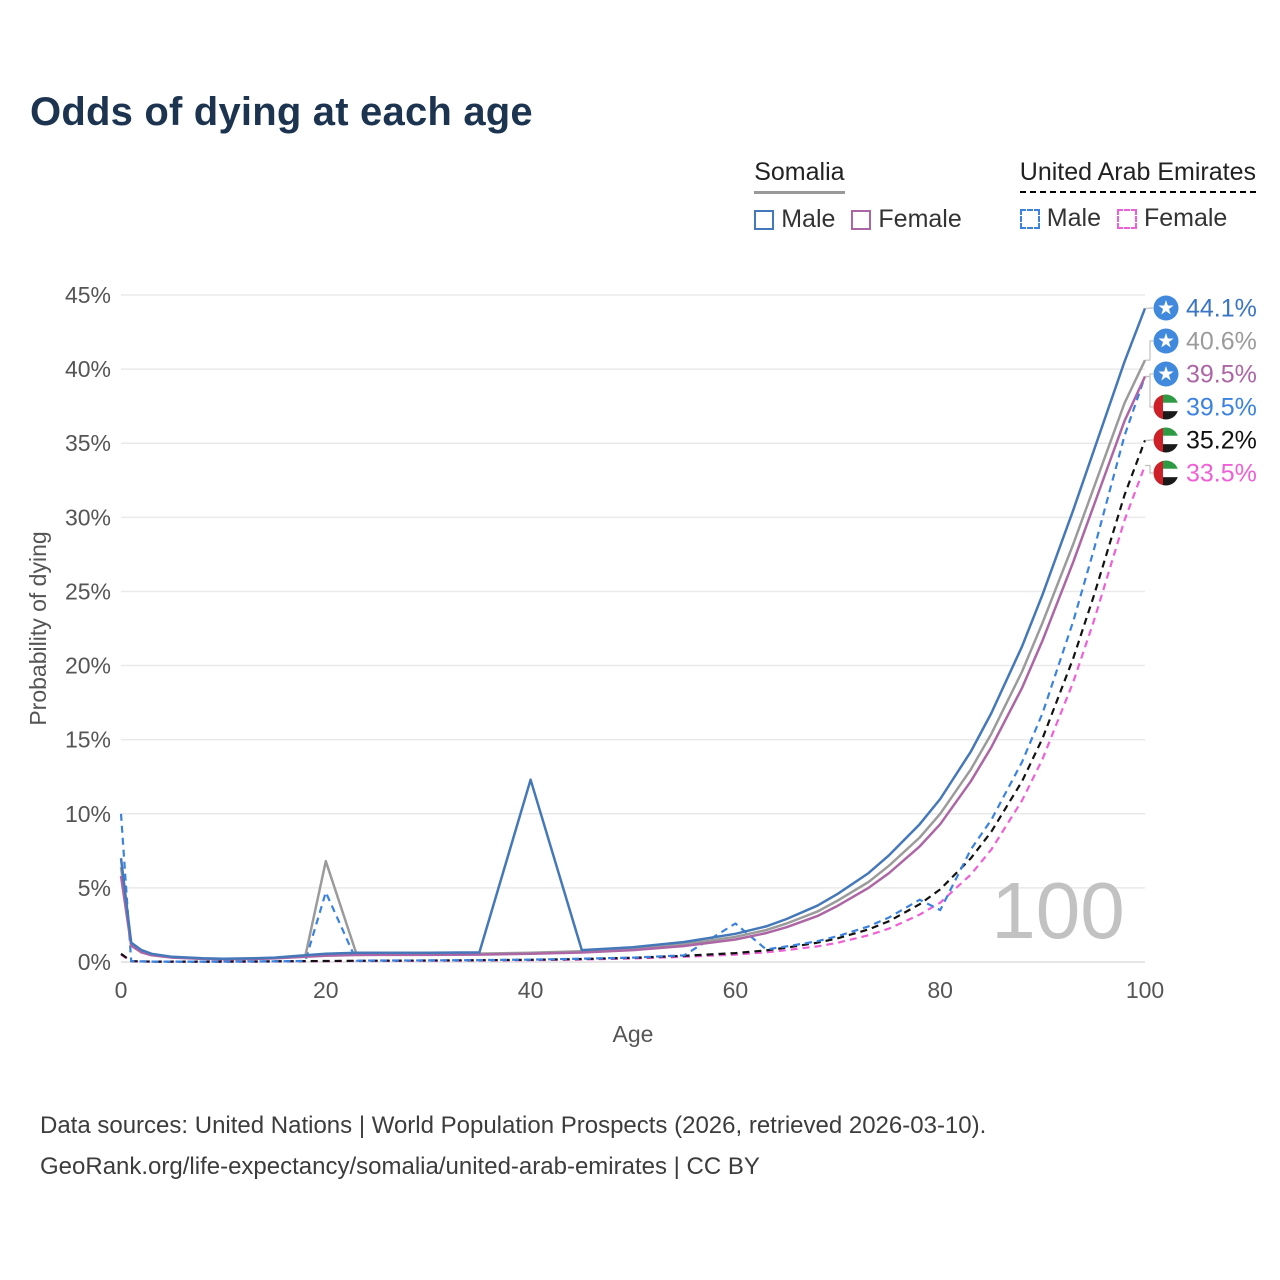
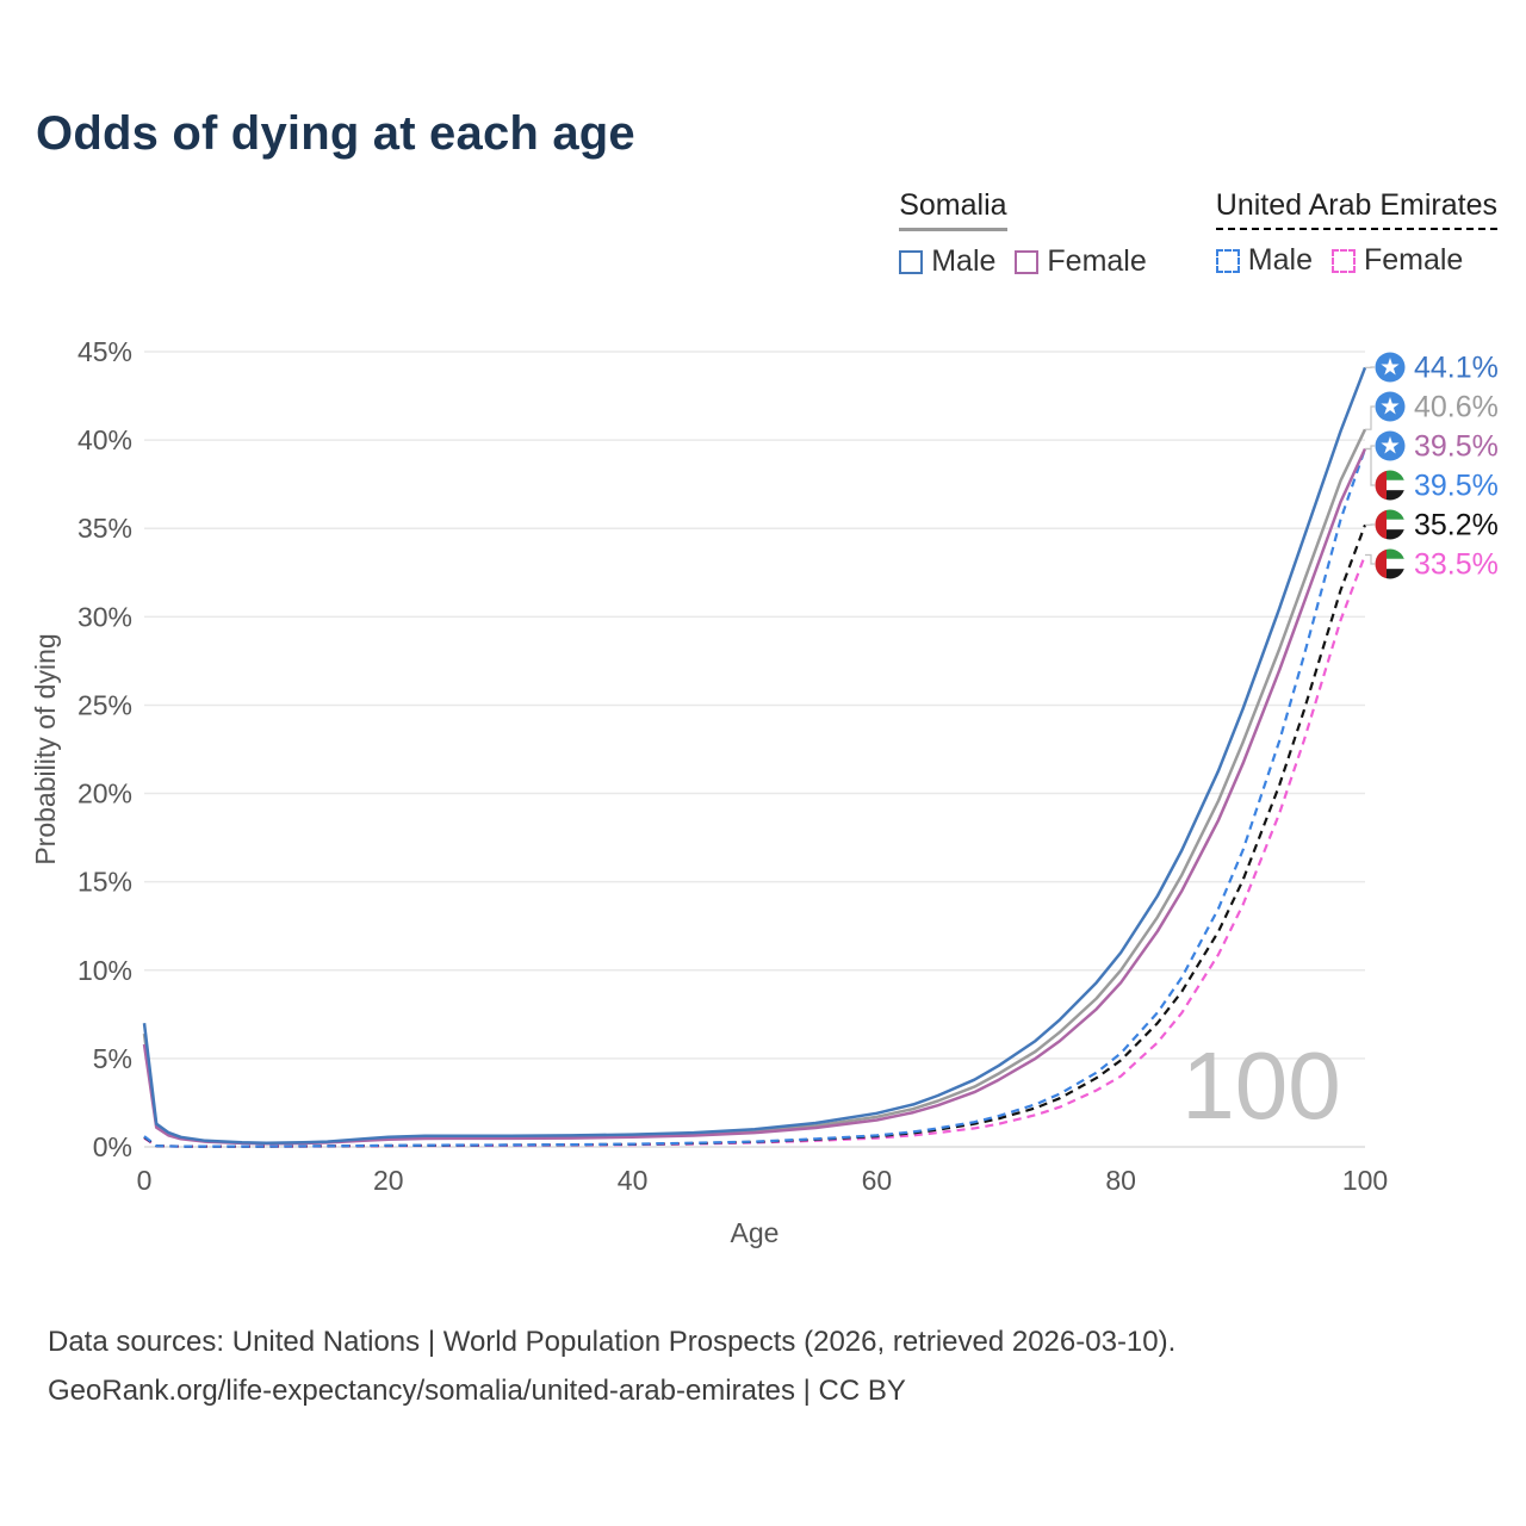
United Arab Emirates Male/0: 10.0% -> 0.6%
Somalia/20: 6.8% -> 0.5%
United Arab Emirates Male/20: 4.7% -> 0.1%
Somalia Male/40: 12.3% -> 0.7%
United Arab Emirates Male/60: 2.6% -> 0.7%
United Arab Emirates Male/80: 3.5% -> 5.3%
